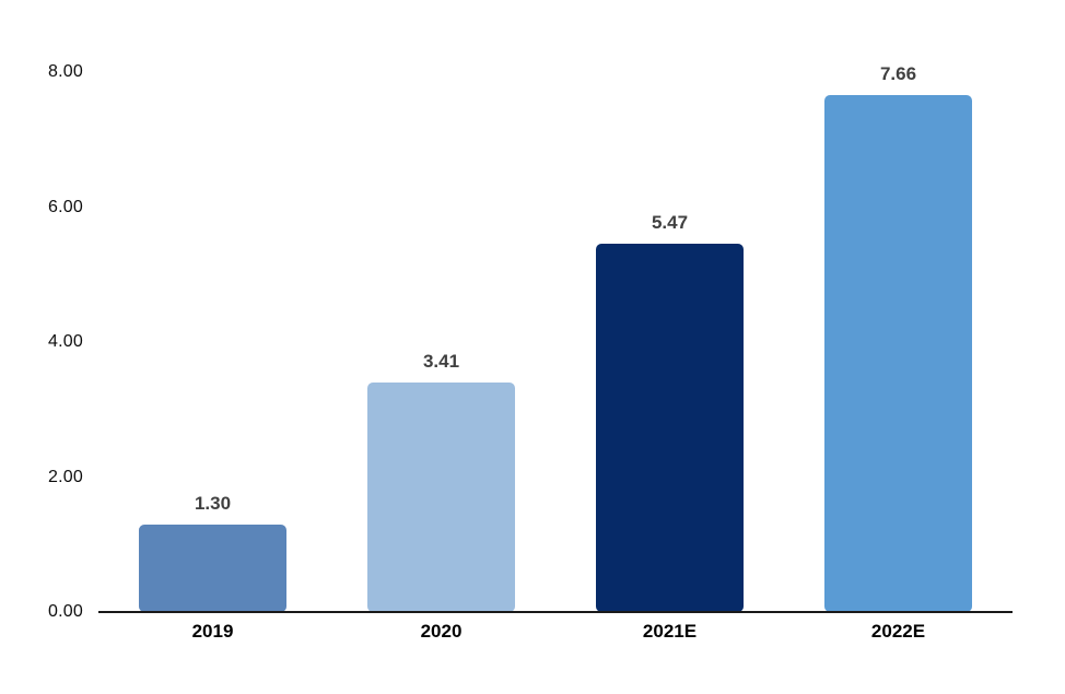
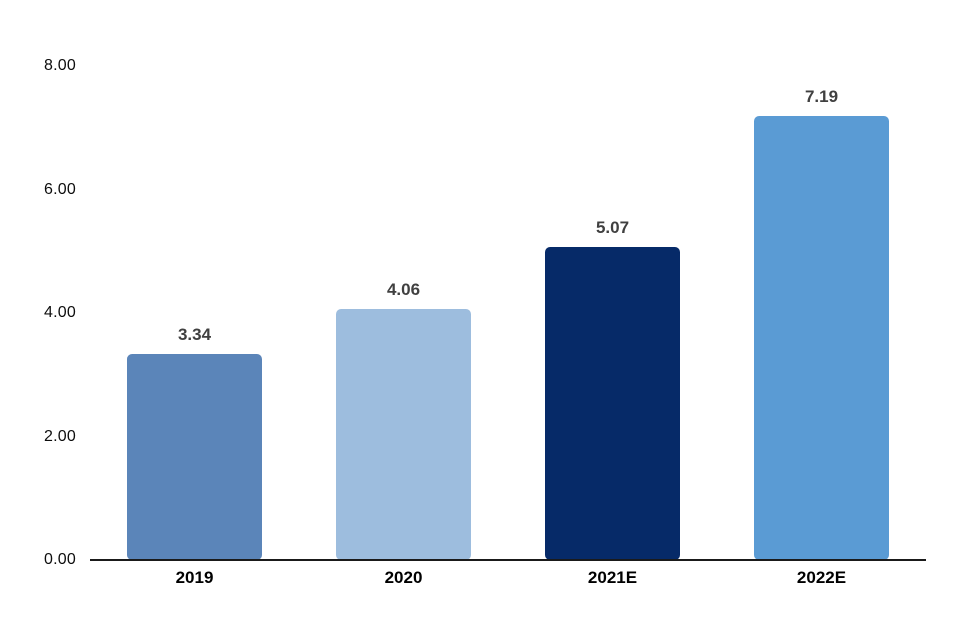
2019: 1.30 -> 3.34
2020: 3.41 -> 4.06
2021E: 5.47 -> 5.07
2022E: 7.66 -> 7.19
